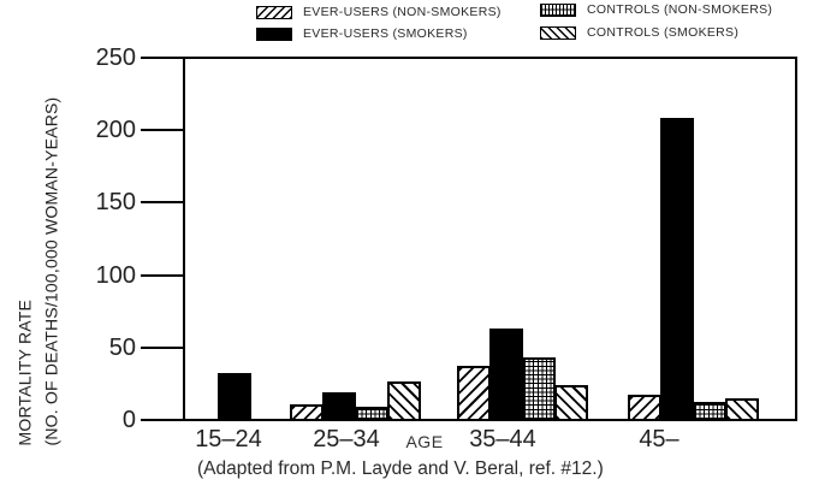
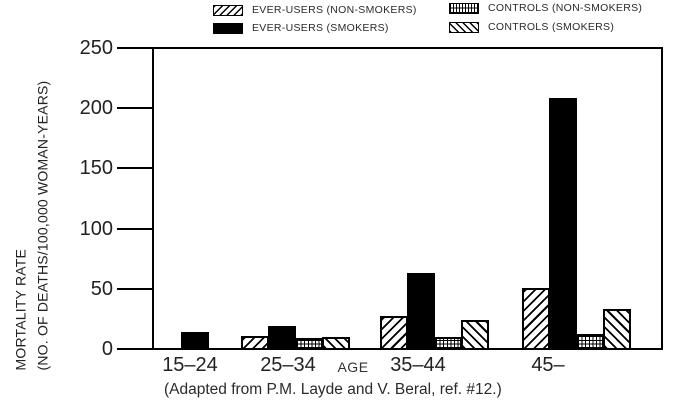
EVER-USERS (SMOKERS)/15–24: 32 -> 13
CONTROLS (SMOKERS)/25–34: 26 -> 9
EVER-USERS (NON-SMOKERS)/35–44: 37 -> 27
CONTROLS (NON-SMOKERS)/35–44: 43 -> 9
EVER-USERS (NON-SMOKERS)/45–: 17 -> 50
CONTROLS (SMOKERS)/45–: 14 -> 33
